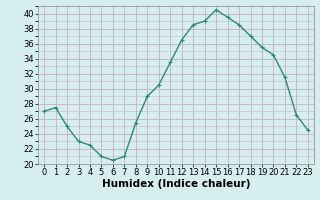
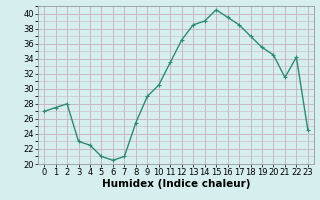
2: 25.0 -> 28.0
22: 26.5 -> 34.2
